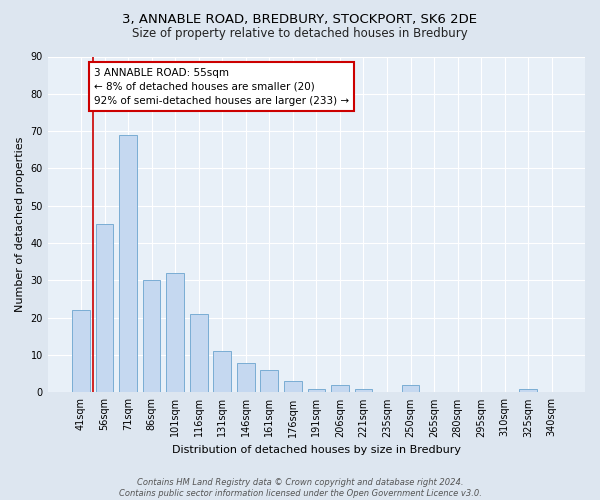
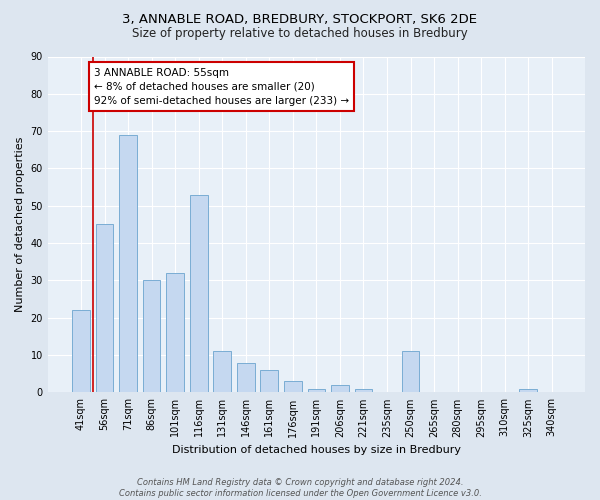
116sqm: 21 -> 53
250sqm: 2 -> 11
